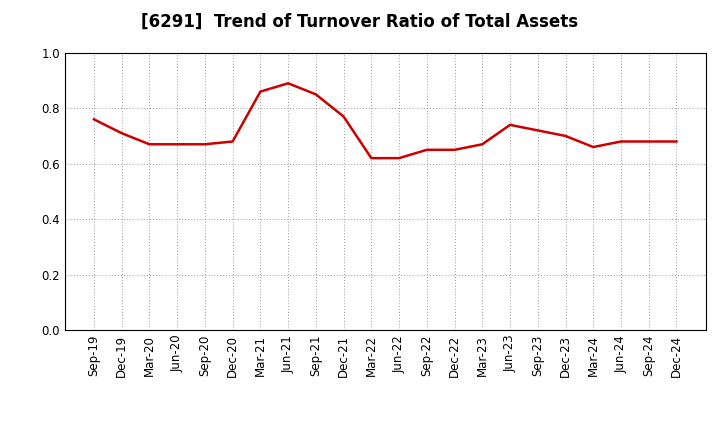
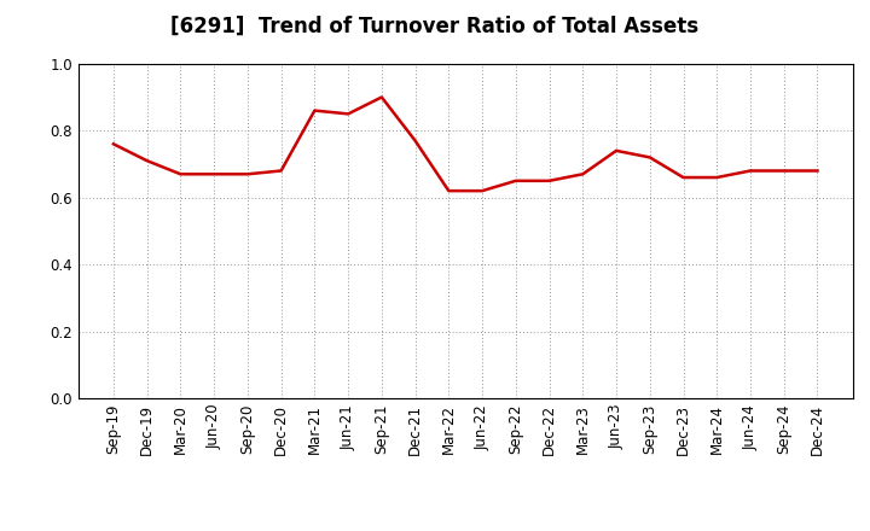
Jun-21: 0.89 -> 0.85
Sep-21: 0.85 -> 0.90
Dec-23: 0.70 -> 0.66
